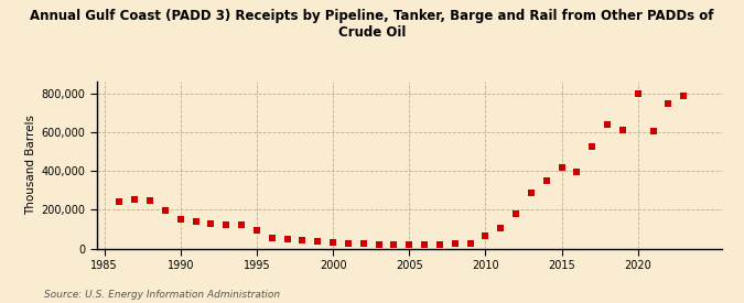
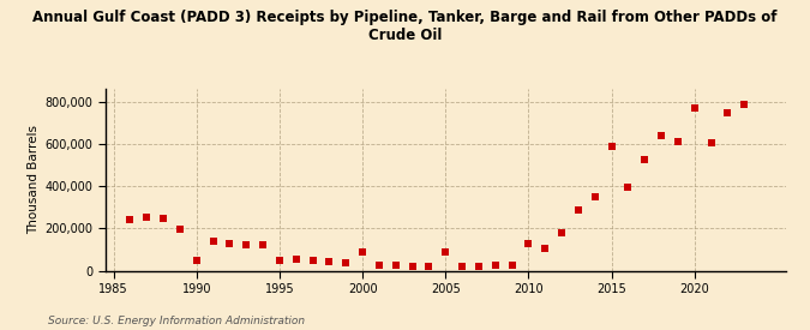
1990: 150,000 -> 50,000
1995: 90,000 -> 50,000
2000: 30,000 -> 90,000
2005: 20,000 -> 90,000
2010: 60,000 -> 130,000
2015: 420,000 -> 590,000
2020: 800,000 -> 770,000
